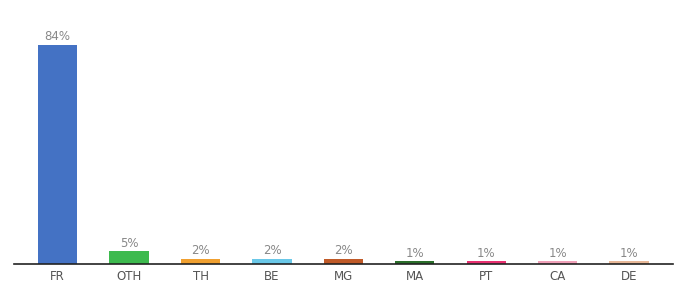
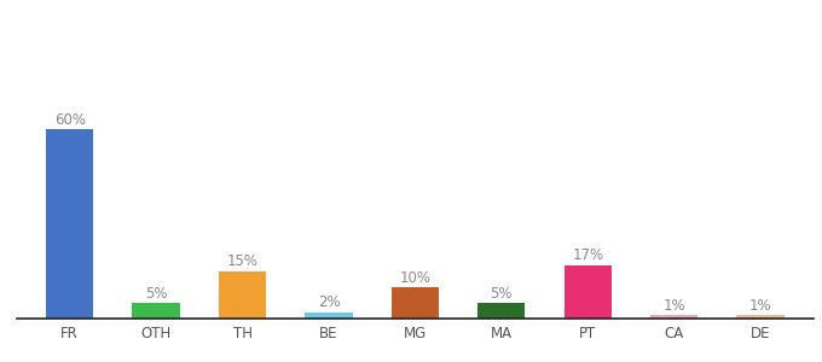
FR: 84% -> 60%
TH: 2% -> 15%
MG: 2% -> 10%
MA: 1% -> 5%
PT: 1% -> 17%
